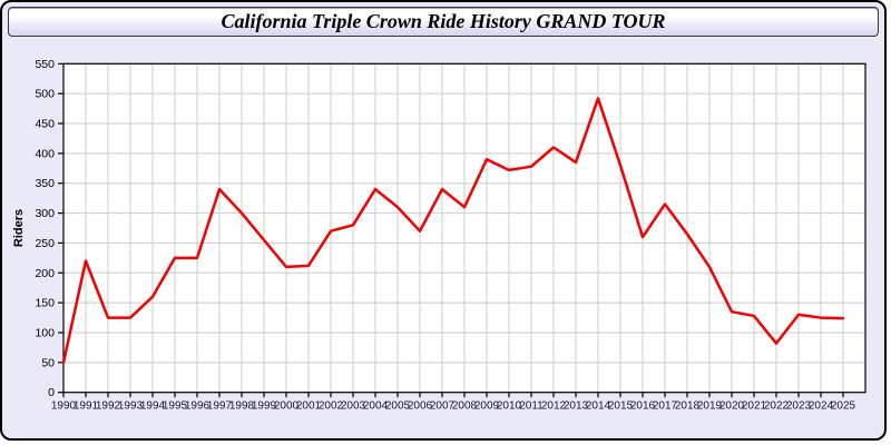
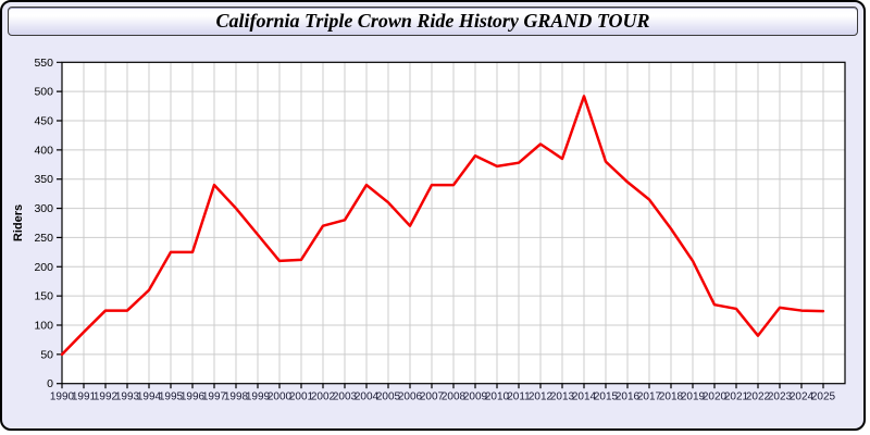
1991: 220 -> 90
2008: 310 -> 340
2016: 260 -> 340
